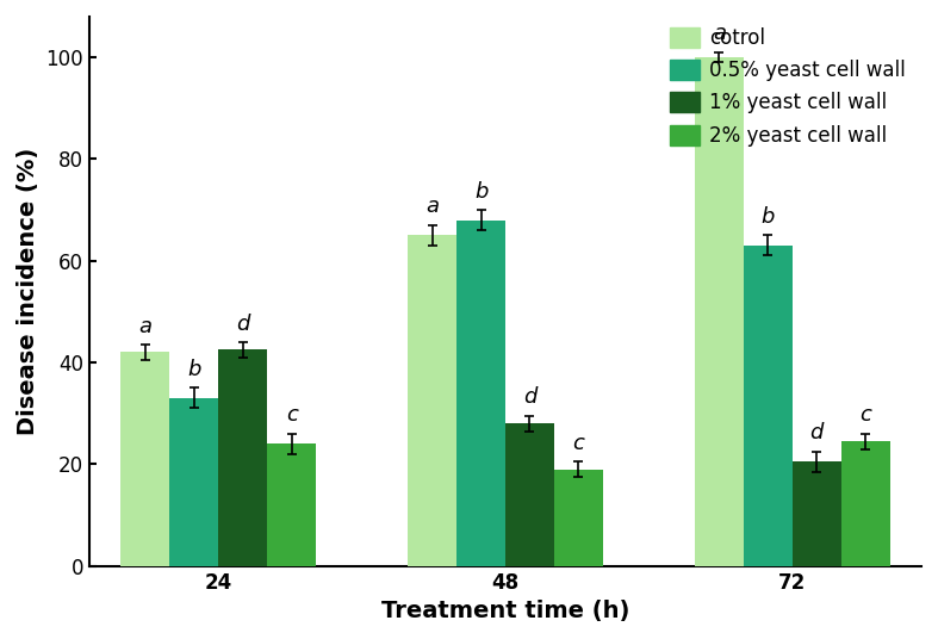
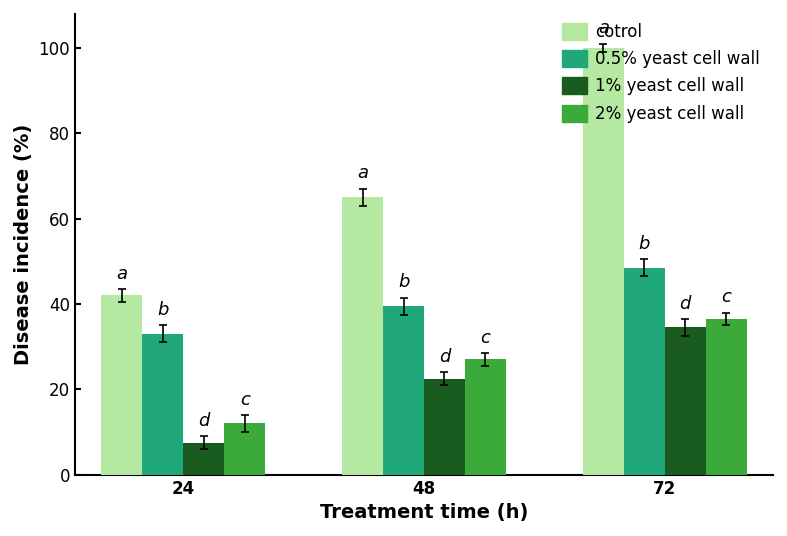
1% yeast cell wall/24: 42.5 -> 7.5
2% yeast cell wall/24: 24.0 -> 12.0
0.5% yeast cell wall/48: 68.0 -> 39.5
1% yeast cell wall/48: 28.0 -> 22.5
2% yeast cell wall/48: 19.0 -> 27.0
0.5% yeast cell wall/72: 63.0 -> 48.5
1% yeast cell wall/72: 20.5 -> 34.5
2% yeast cell wall/72: 24.5 -> 36.5
